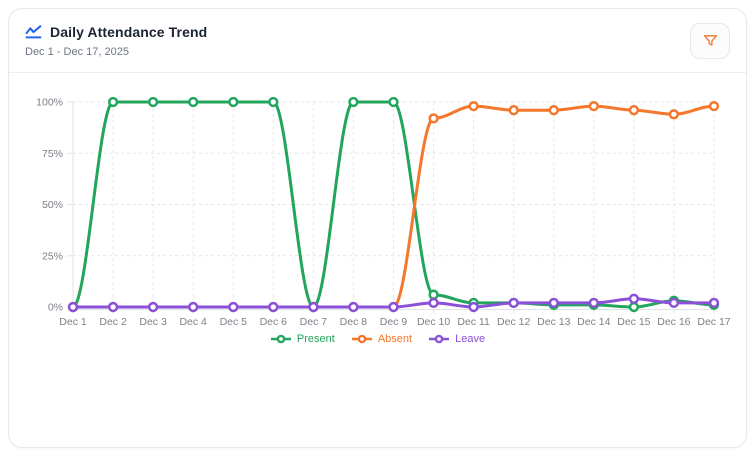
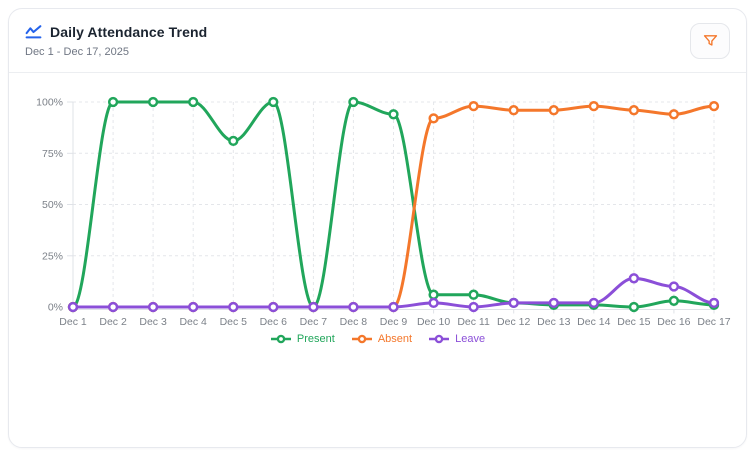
Present/Dec 5: 100% -> 81%
Present/Dec 9: 100% -> 94%
Present/Dec 11: 2% -> 6%
Leave/Dec 15: 4% -> 14%
Leave/Dec 16: 2% -> 10%
